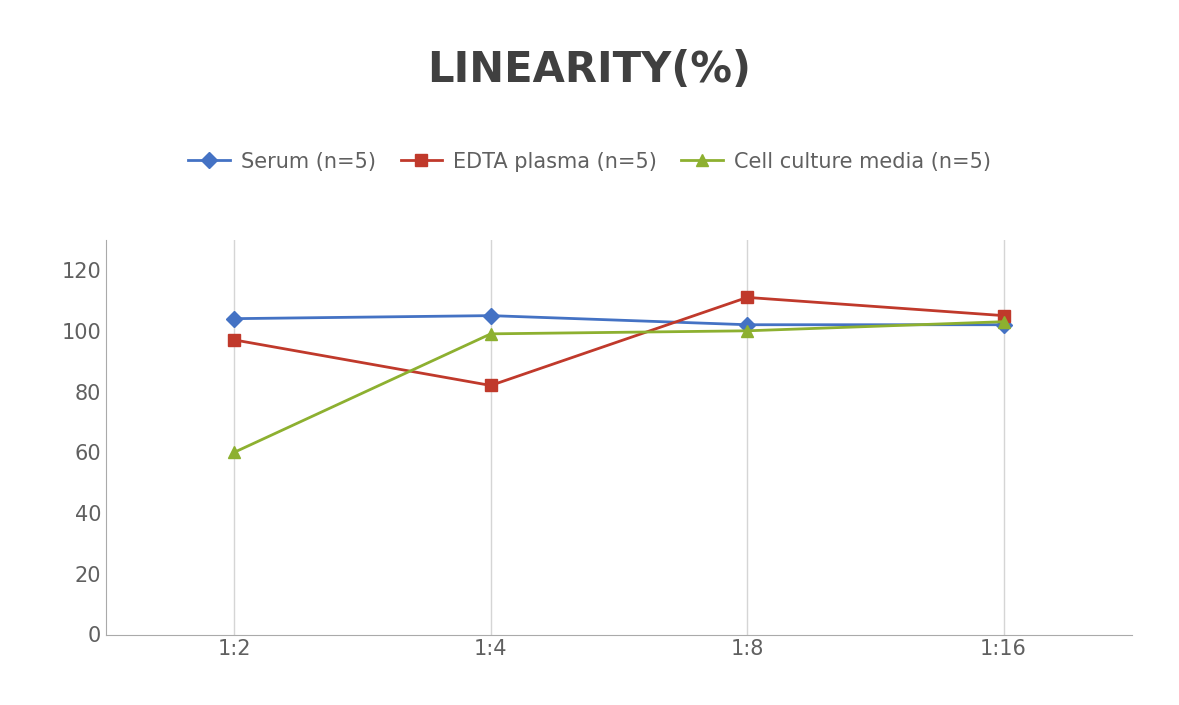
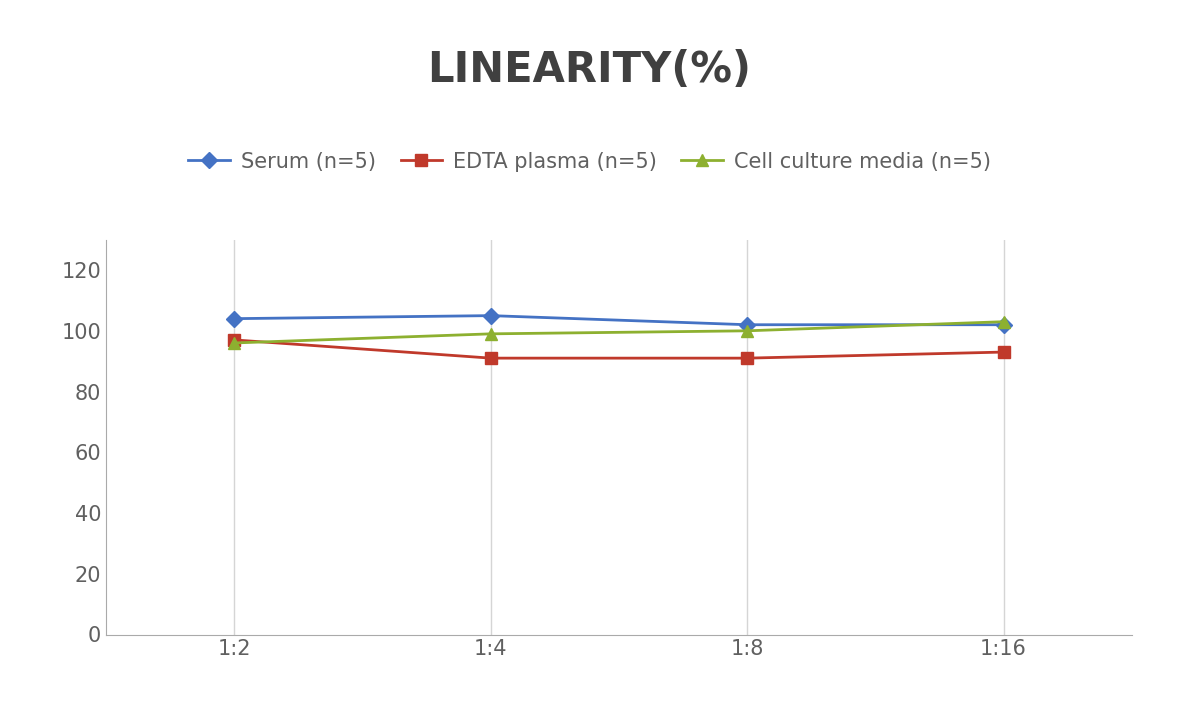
Cell culture media (n=5)/1:2: 60 -> 96
EDTA plasma (n=5)/1:4: 82 -> 91
EDTA plasma (n=5)/1:8: 111 -> 91
EDTA plasma (n=5)/1:16: 105 -> 93
